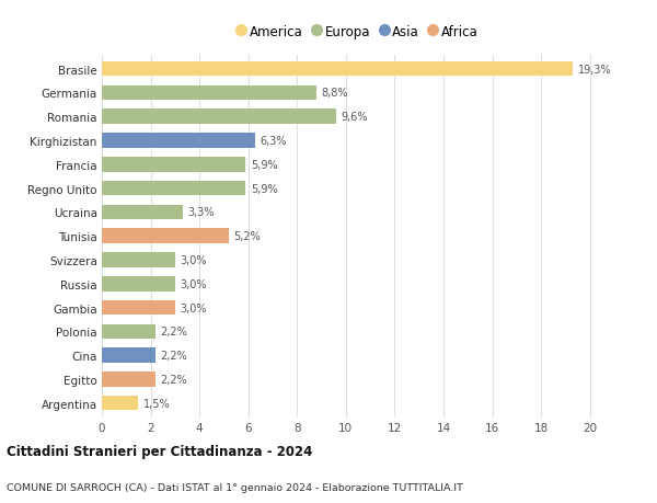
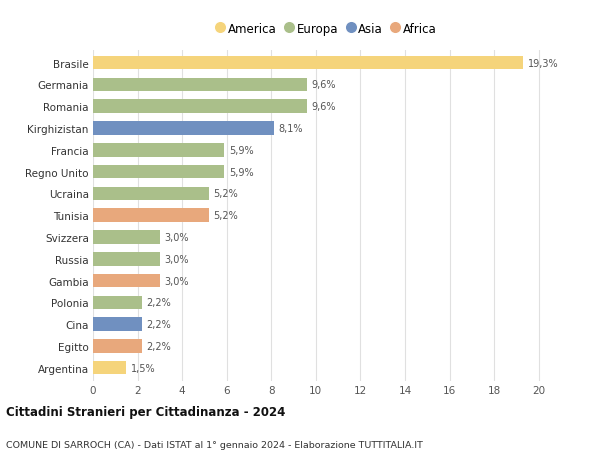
Germania: 8,8% -> 9,6%
Kirghizistan: 6,3% -> 8,1%
Ucraina: 3,3% -> 5,2%
